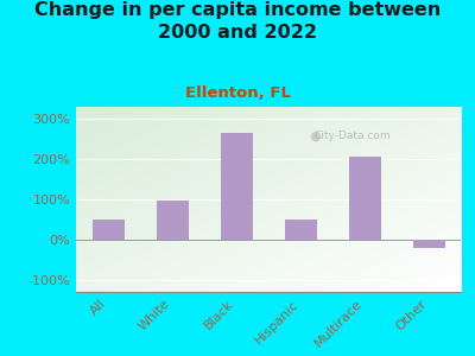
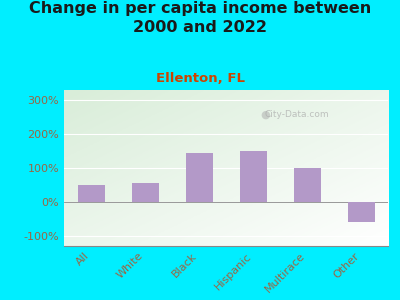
White: 97% -> 55%
Black: 265% -> 145%
Hispanic: 50% -> 150%
Multirace: 207% -> 100%
Other: -20% -> -60%
